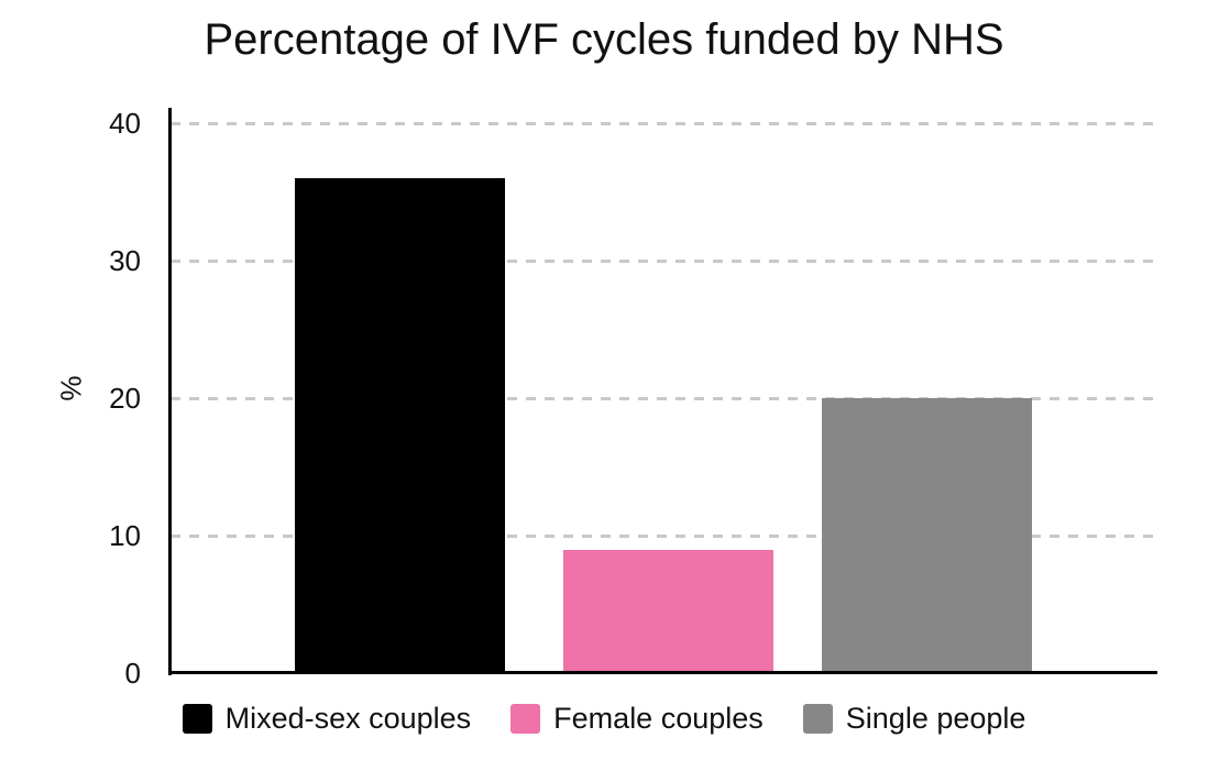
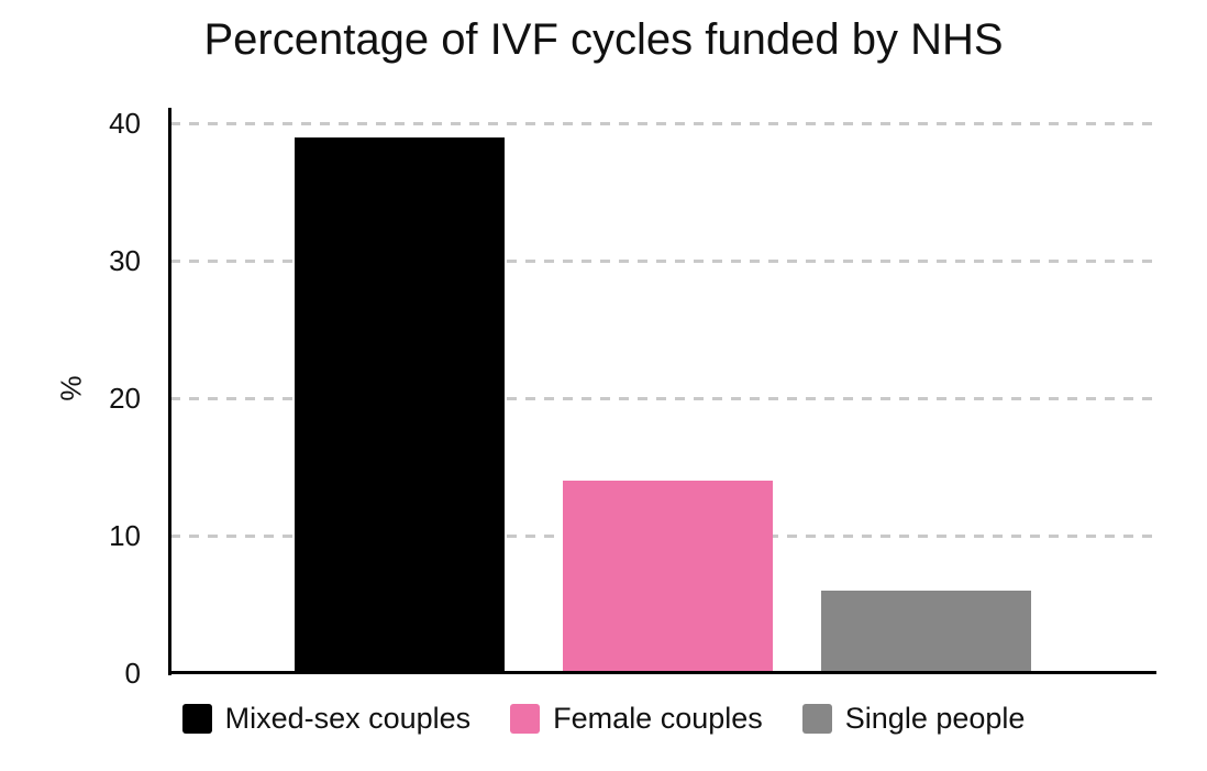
Mixed-sex couples: 36 -> 39
Female couples: 9 -> 14
Single people: 20 -> 6
